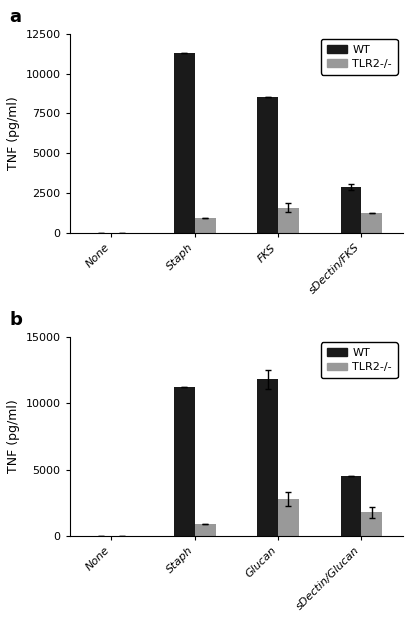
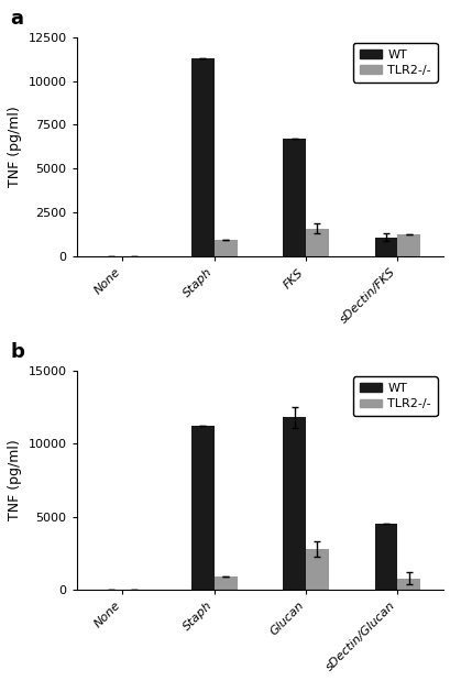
WT/FKS: 8500 -> 6700
WT/sDectin/FKS: 2900 -> 1100
TLR2-/-/sDectin/Glucan: 1800 -> 800
